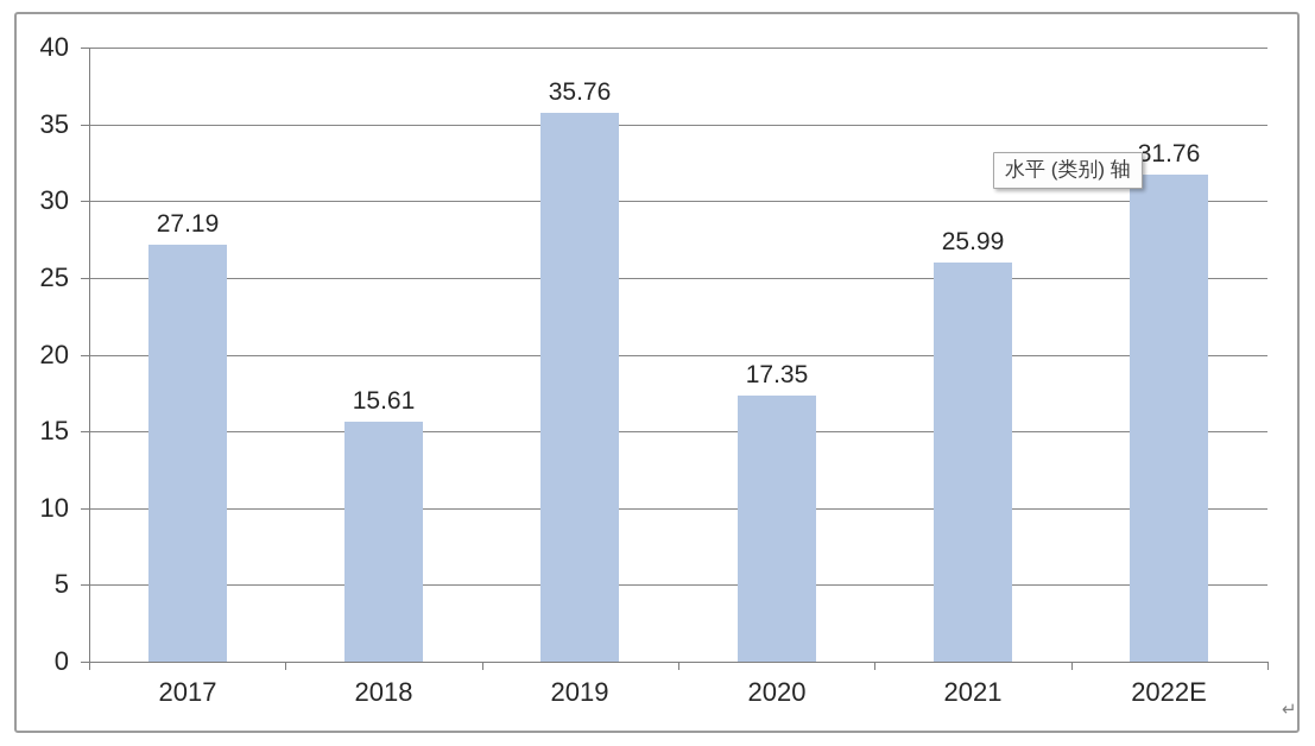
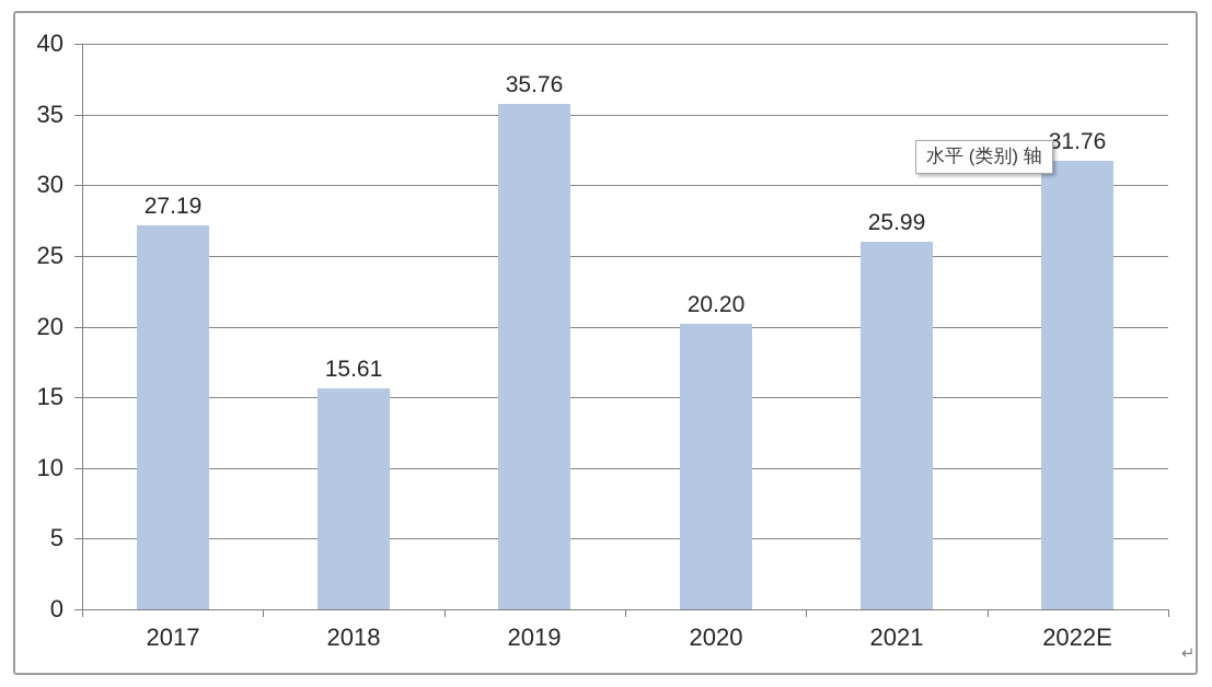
2020: 17.35 -> 20.20
